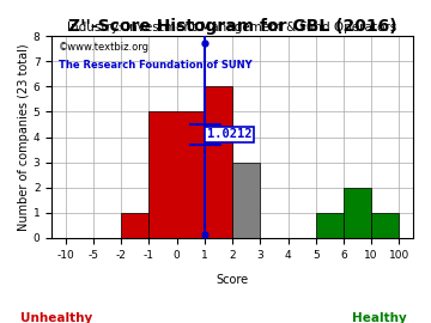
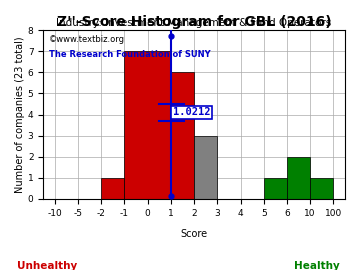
0: 5 -> 7
